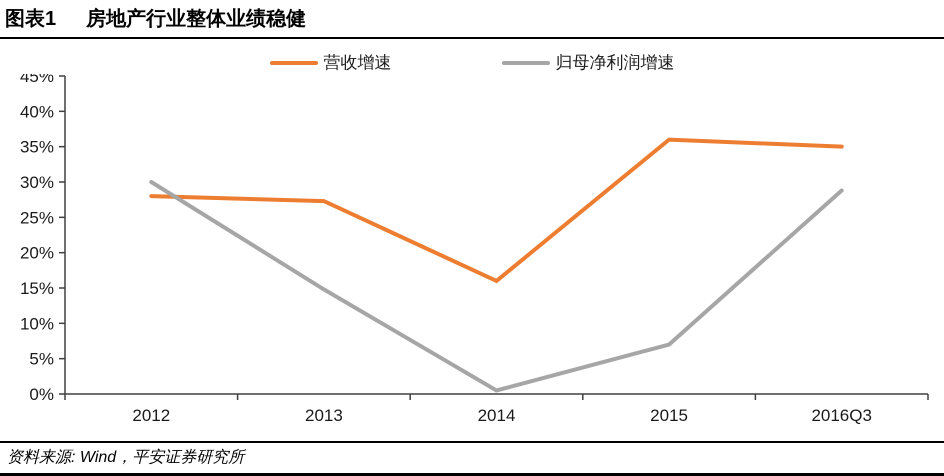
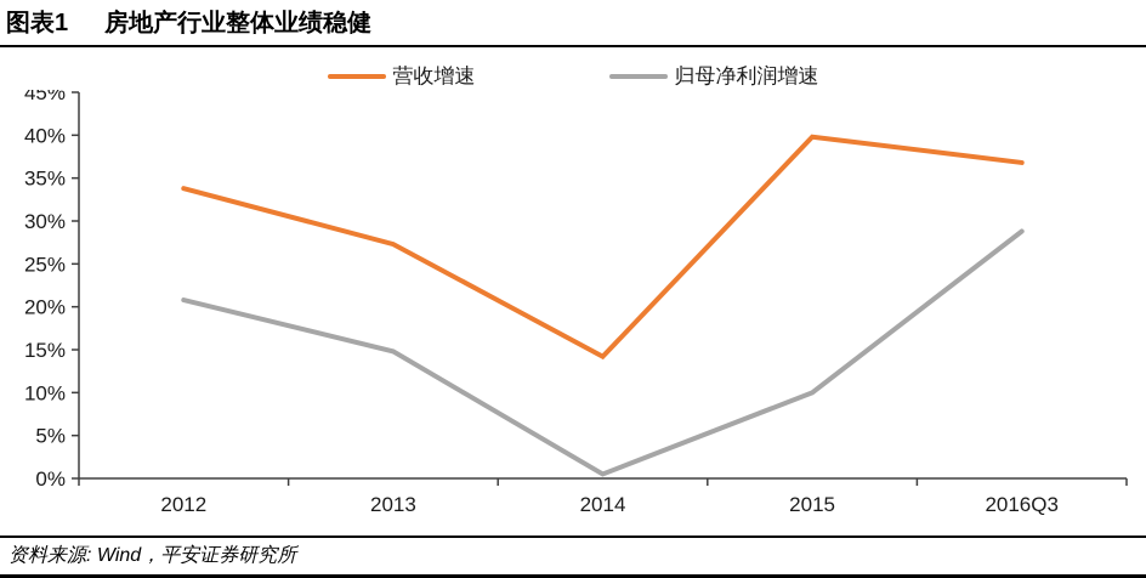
营收增速/2012: 28% -> 34%
归母净利润增速/2012: 30% -> 21%
营收增速/2014: 16% -> 14%
营收增速/2015: 36% -> 40%
归母净利润增速/2015: 7% -> 10%
营收增速/2016Q3: 35% -> 37%
